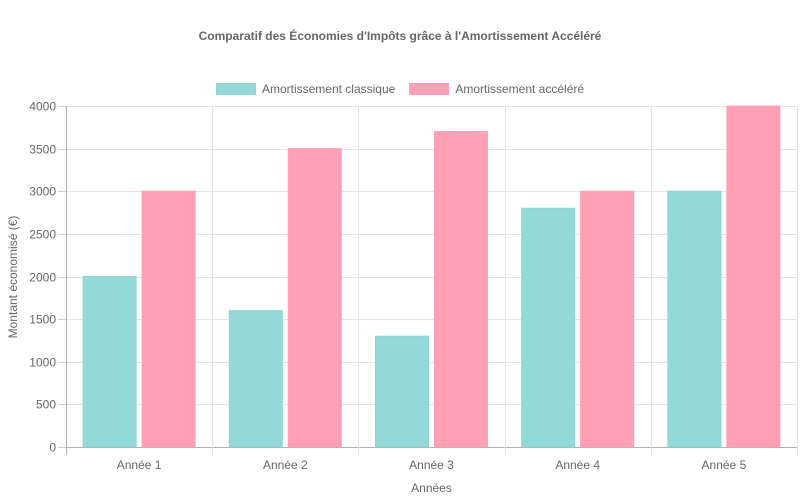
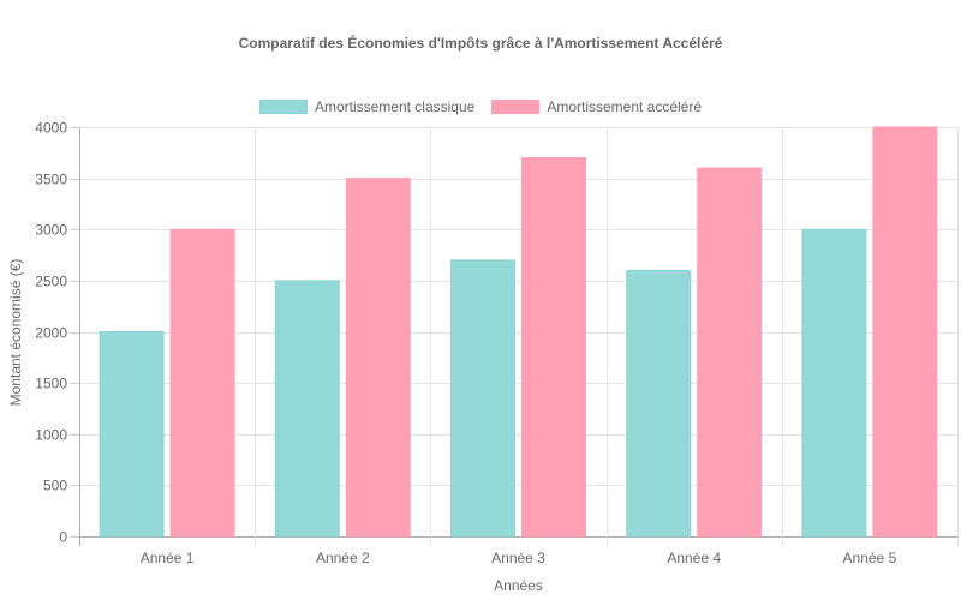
Amortissement classique/Année 2: 1600 -> 2500
Amortissement classique/Année 3: 1300 -> 2700
Amortissement classique/Année 4: 2800 -> 2600
Amortissement accéléré/Année 4: 3000 -> 3600
